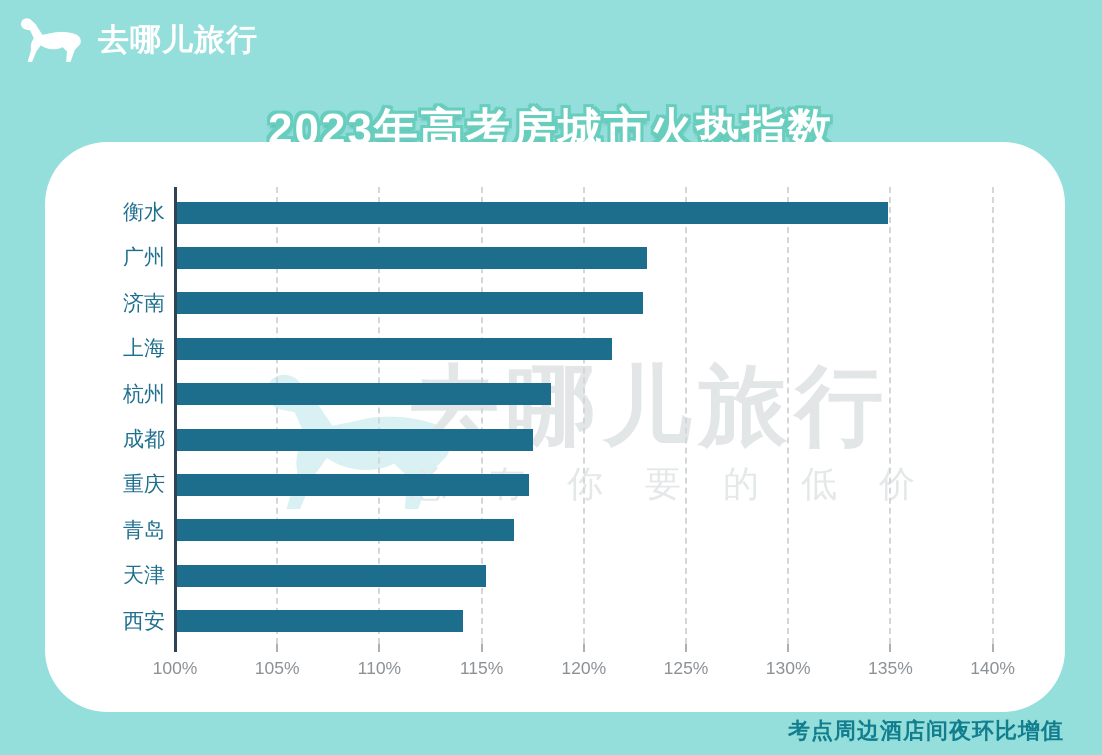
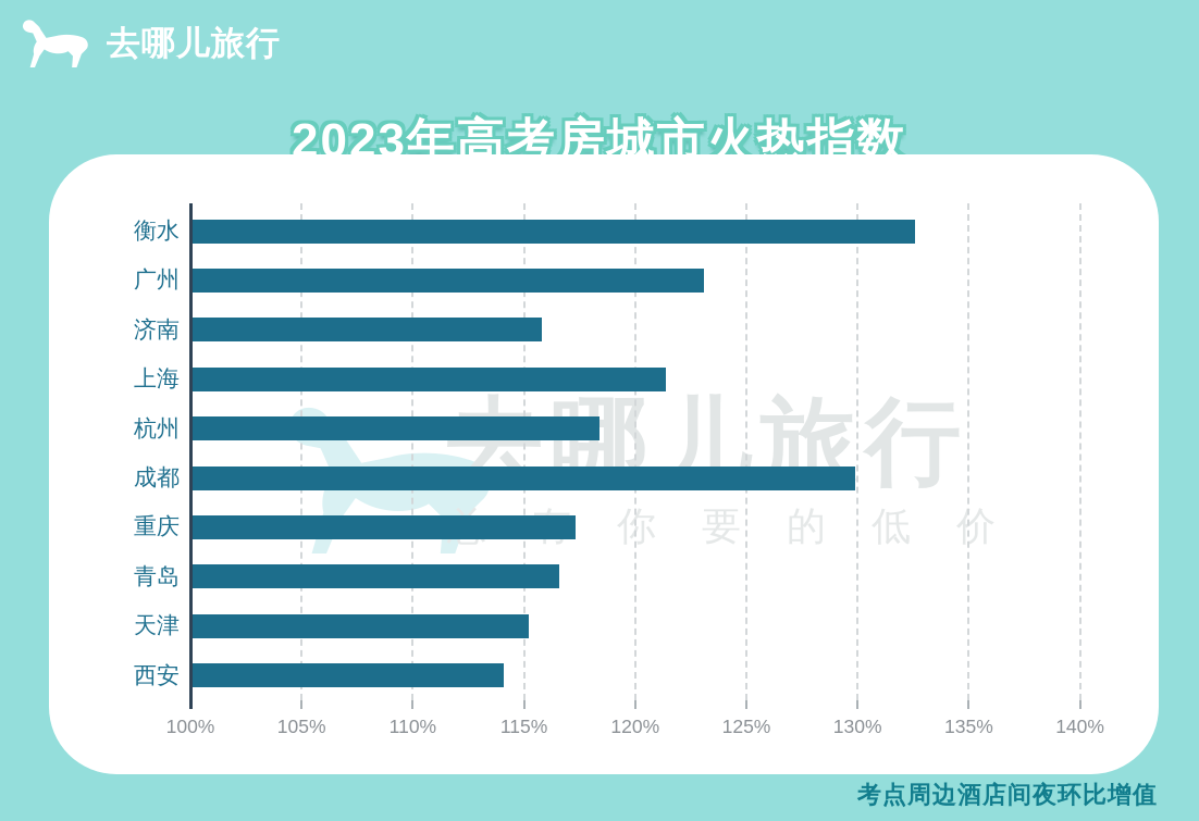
衡水: 134.8% -> 132.5%
济南: 122.8% -> 115.7%
成都: 117.4% -> 129.8%
